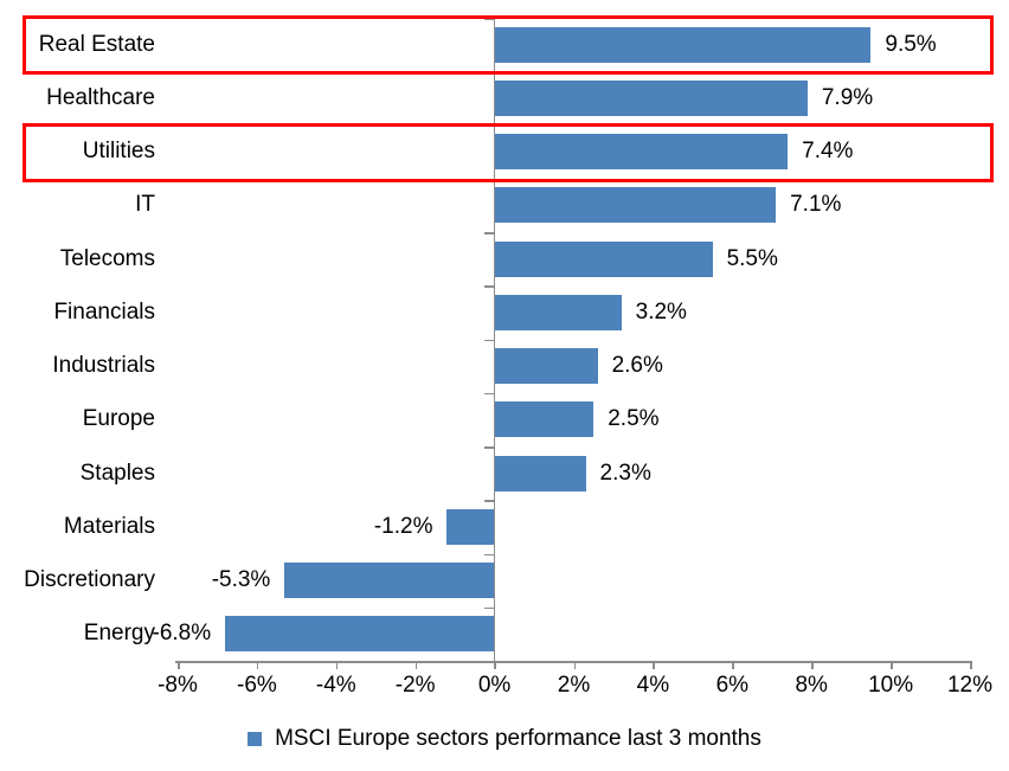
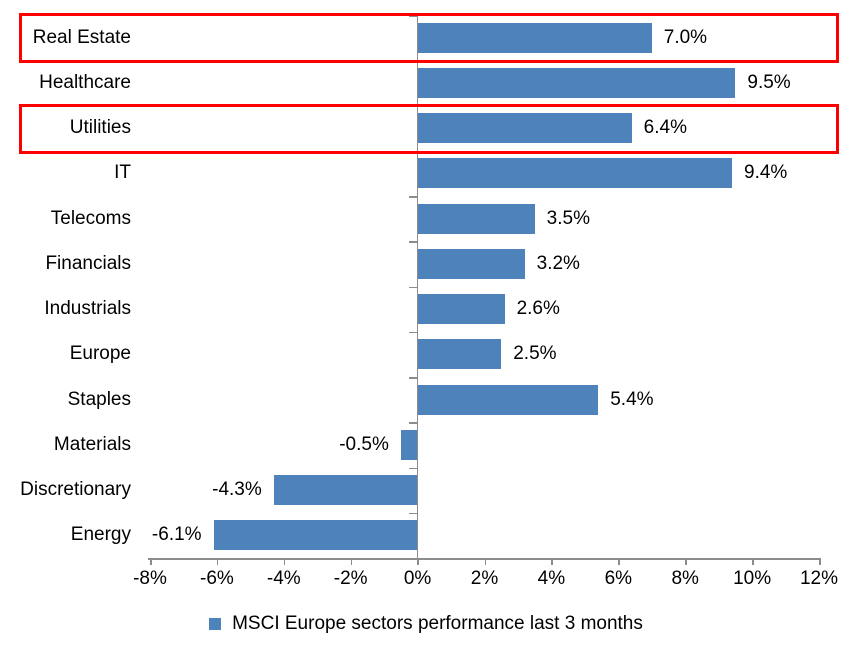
Real Estate: 9.5% -> 7.0%
Healthcare: 7.9% -> 9.5%
Utilities: 7.4% -> 6.4%
IT: 7.1% -> 9.4%
Telecoms: 5.5% -> 3.5%
Staples: 2.3% -> 5.4%
Materials: -1.2% -> -0.5%
Discretionary: -5.3% -> -4.3%
Energy: -6.8% -> -6.1%
